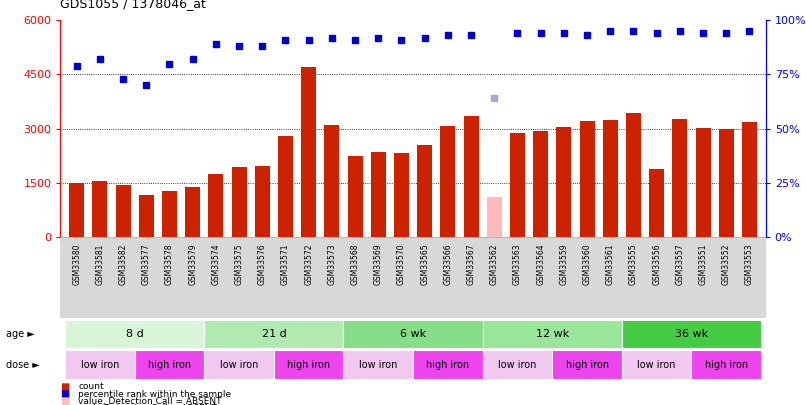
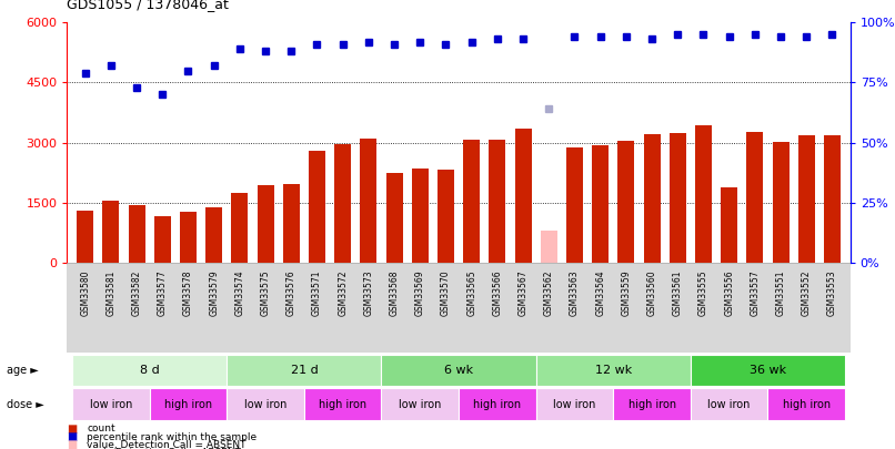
GSM33580: 1500 -> 1300
GSM33572: 4700 -> 2950
GSM33565: 2550 -> 3080
GSM33562: 1100 -> 800
GSM33552: 3000 -> 3180
